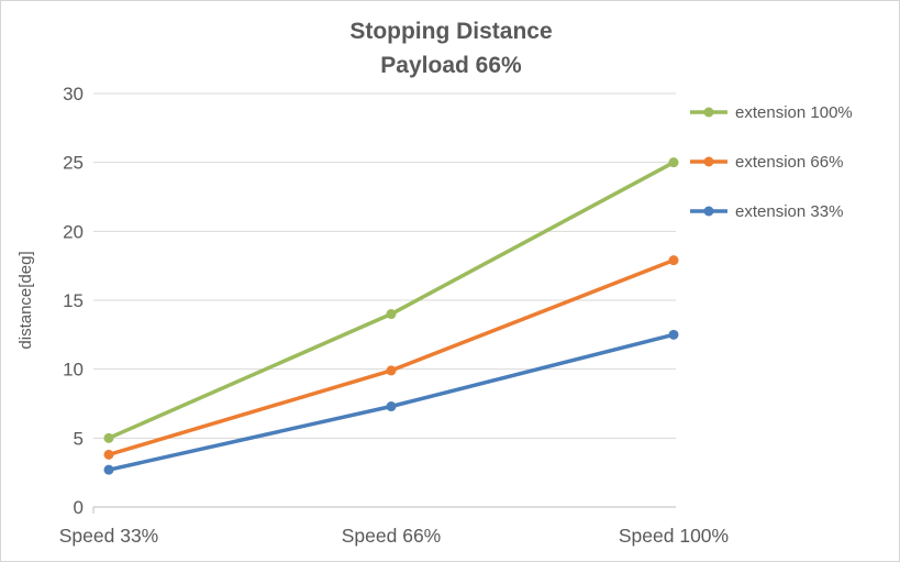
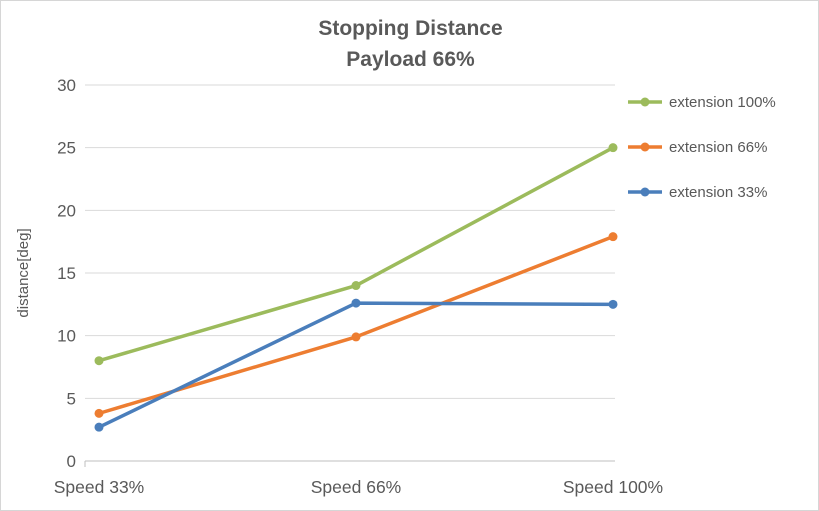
extension 100%/Speed 33%: 5 -> 8
extension 33%/Speed 66%: 7.3 -> 12.6
